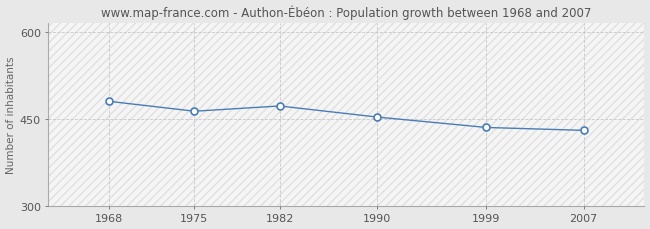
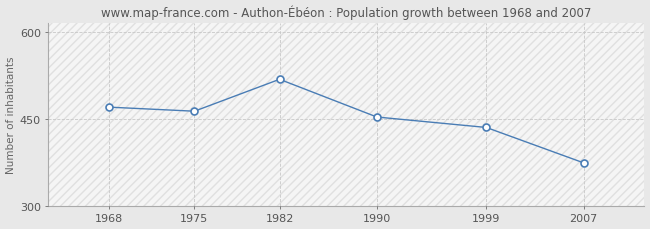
1968: 480 -> 470
1982: 472 -> 518
2007: 430 -> 374
